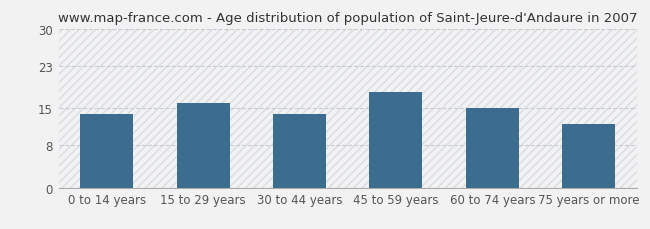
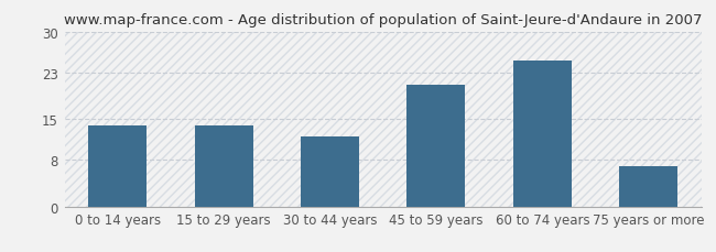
15 to 29 years: 16 -> 14
30 to 44 years: 14 -> 12
45 to 59 years: 18 -> 21
60 to 74 years: 15 -> 25
75 years or more: 12 -> 7
